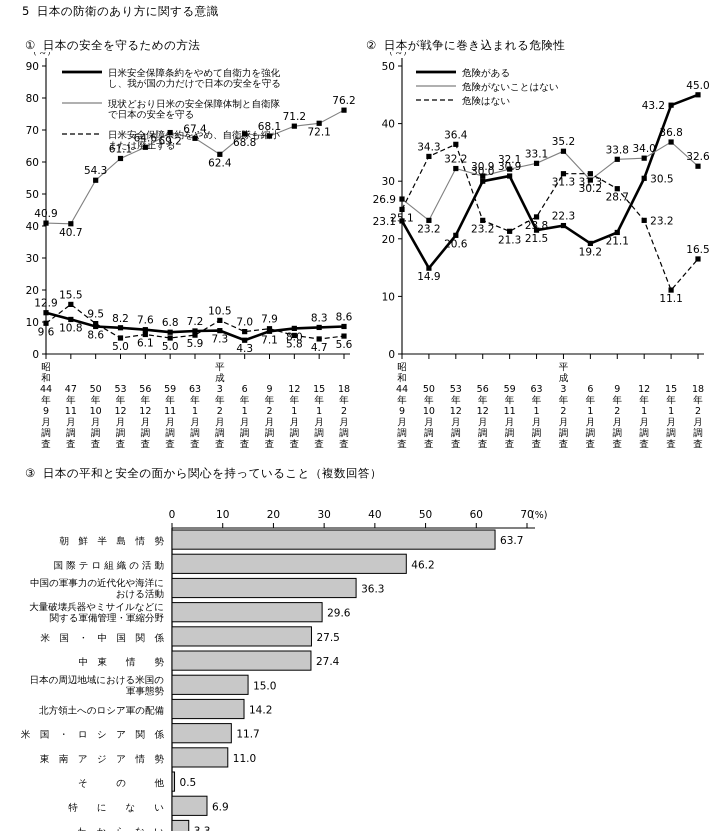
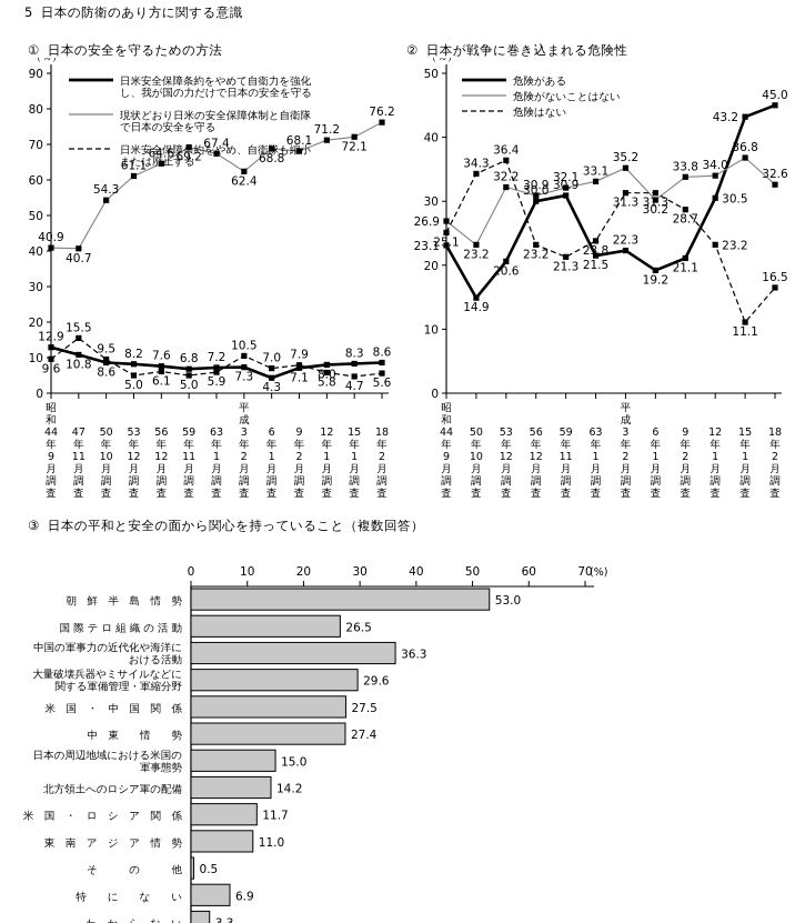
日本の平和と安全の面から関心を持っていること（複数回答）/朝 鮮 半 島 情 勢: 63.7 -> 53.0
日本の平和と安全の面から関心を持っていること（複数回答）/国 際 テ ロ 組 織 の 活 動: 46.2 -> 26.5
